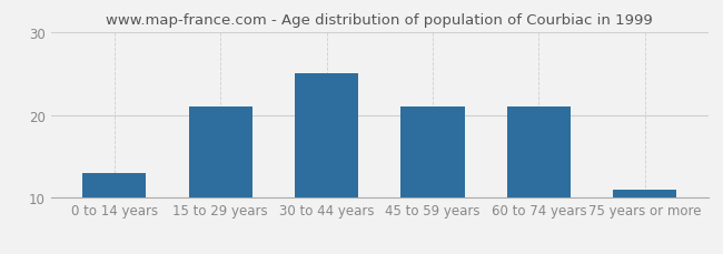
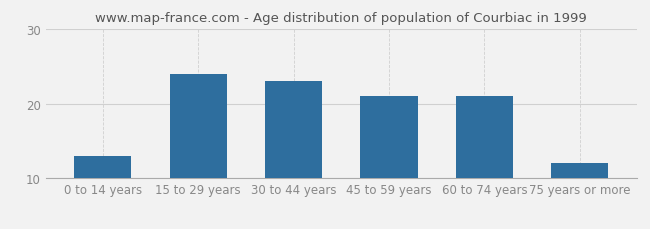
15 to 29 years: 21 -> 24
30 to 44 years: 25 -> 23
75 years or more: 11 -> 12
